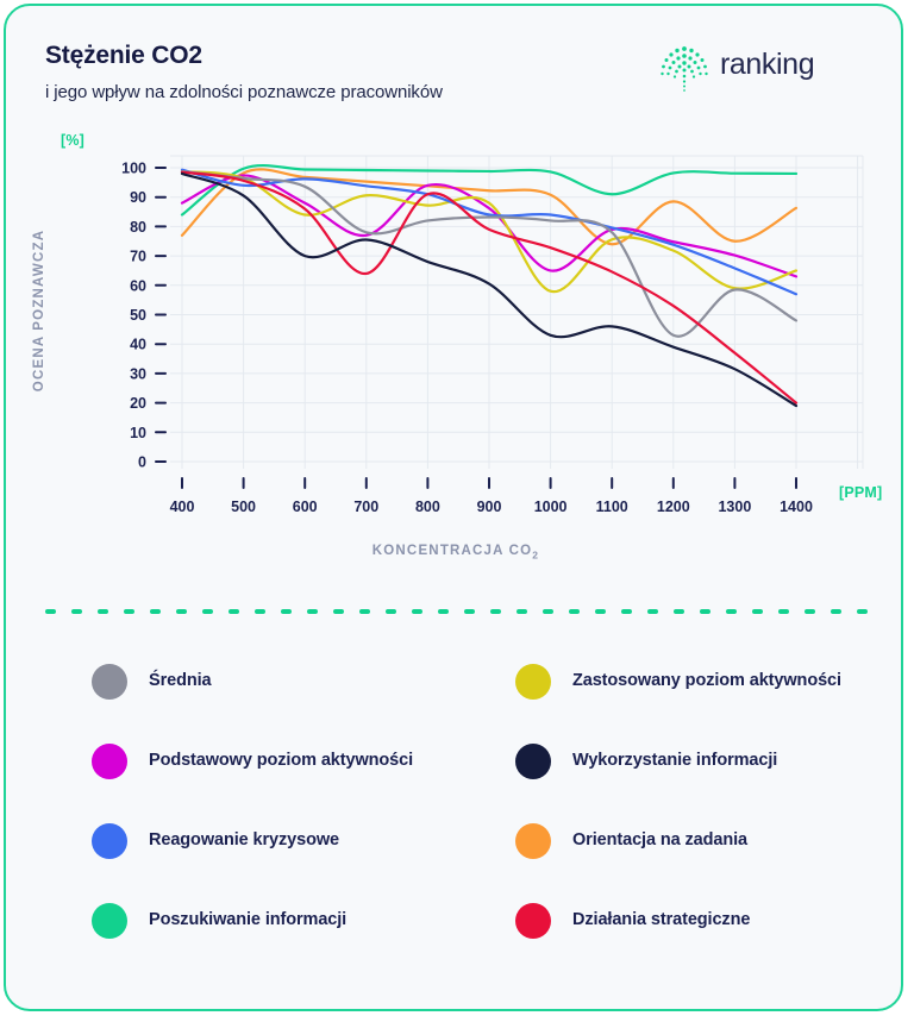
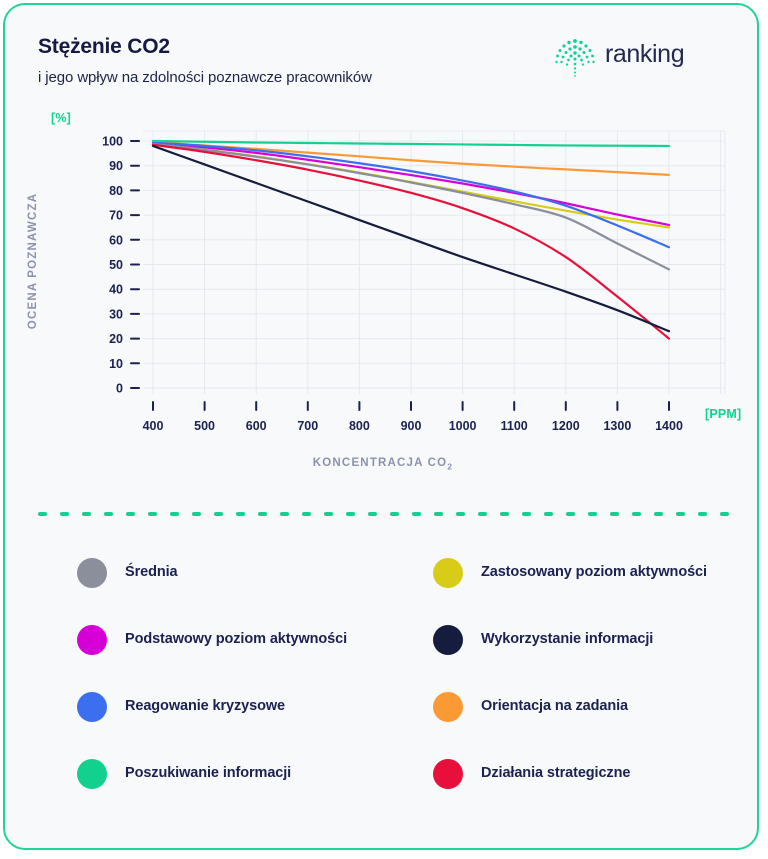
Poszukiwanie informacji/400: 84 -> 100
Orientacja na zadania/400: 77 -> 100
Podstawowy poziom aktywności/400: 88 -> 99
Reagowanie kryzysowe/500: 94 -> 98
Podstawowy poziom aktywności/600: 88 -> 95
Zastosowany poziom aktywności/600: 84 -> 94
Działania strategiczne/600: 86 -> 92
Wykorzystanie informacji/600: 70 -> 83
Podstawowy poziom aktywności/700: 77 -> 92
Średnia/700: 78 -> 90
Działania strategiczne/700: 64 -> 88
Podstawowy poziom aktywności/800: 94 -> 89
Średnia/800: 82 -> 87
Działania strategiczne/800: 91 -> 84
Zastosowany poziom aktywności/900: 88 -> 83
Reagowanie kryzysowe/900: 84 -> 88
Podstawowy poziom aktywności/1000: 65 -> 83
Zastosowany poziom aktywności/1000: 58 -> 80
Średnia/1000: 82 -> 79
Wykorzystanie informacji/1000: 43 -> 53
Poszukiwanie informacji/1100: 91 -> 98
Orientacja na zadania/1100: 74 -> 90
Średnia/1100: 78 -> 74
Średnia/1200: 43 -> 69
Orientacja na zadania/1300: 75 -> 87
Zastosowany poziom aktywności/1300: 59 -> 68
Podstawowy poziom aktywności/1400: 63 -> 66
Wykorzystanie informacji/1400: 19 -> 23
